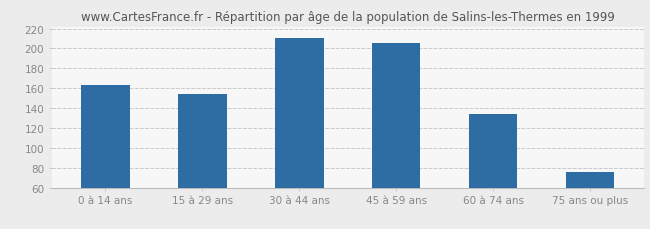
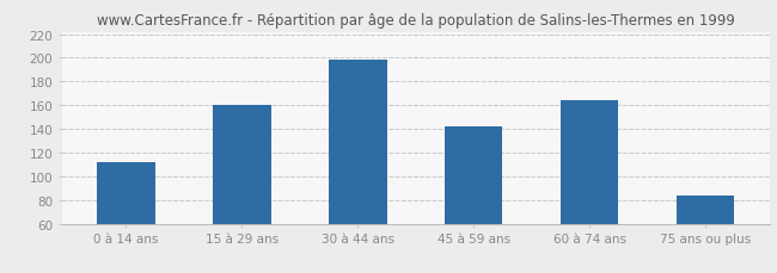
0 à 14 ans: 163 -> 112
15 à 29 ans: 154 -> 160
30 à 44 ans: 211 -> 198
45 à 59 ans: 205 -> 142
60 à 74 ans: 134 -> 164
75 ans ou plus: 76 -> 84
